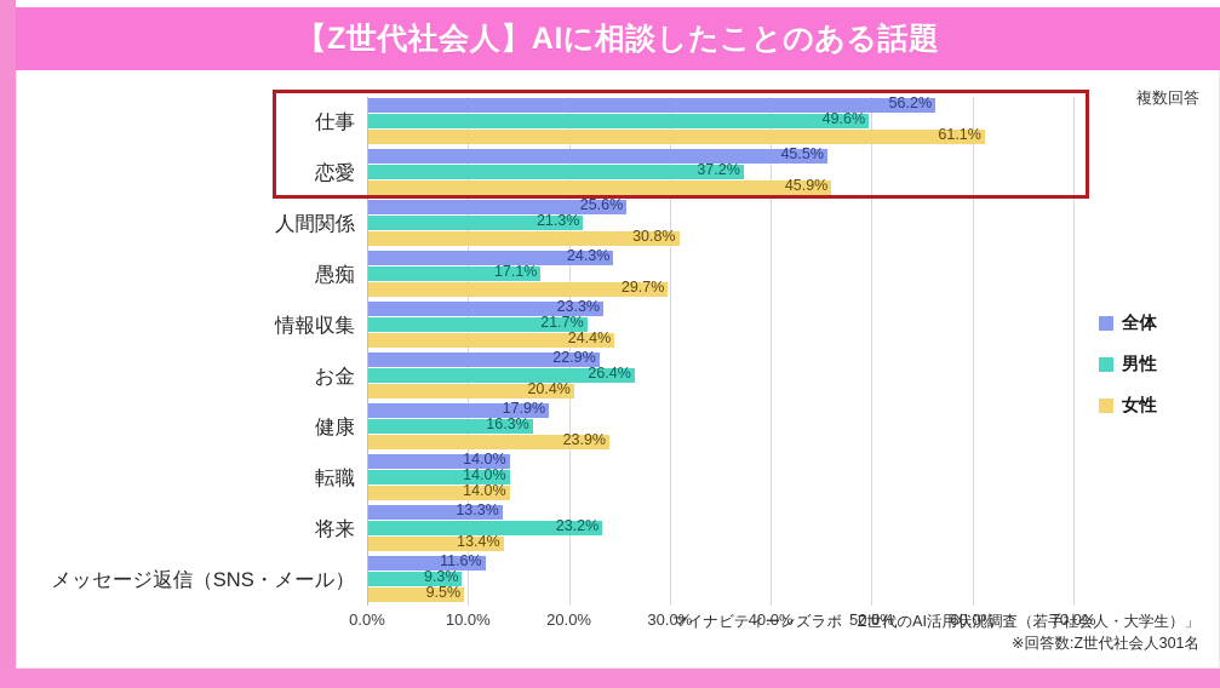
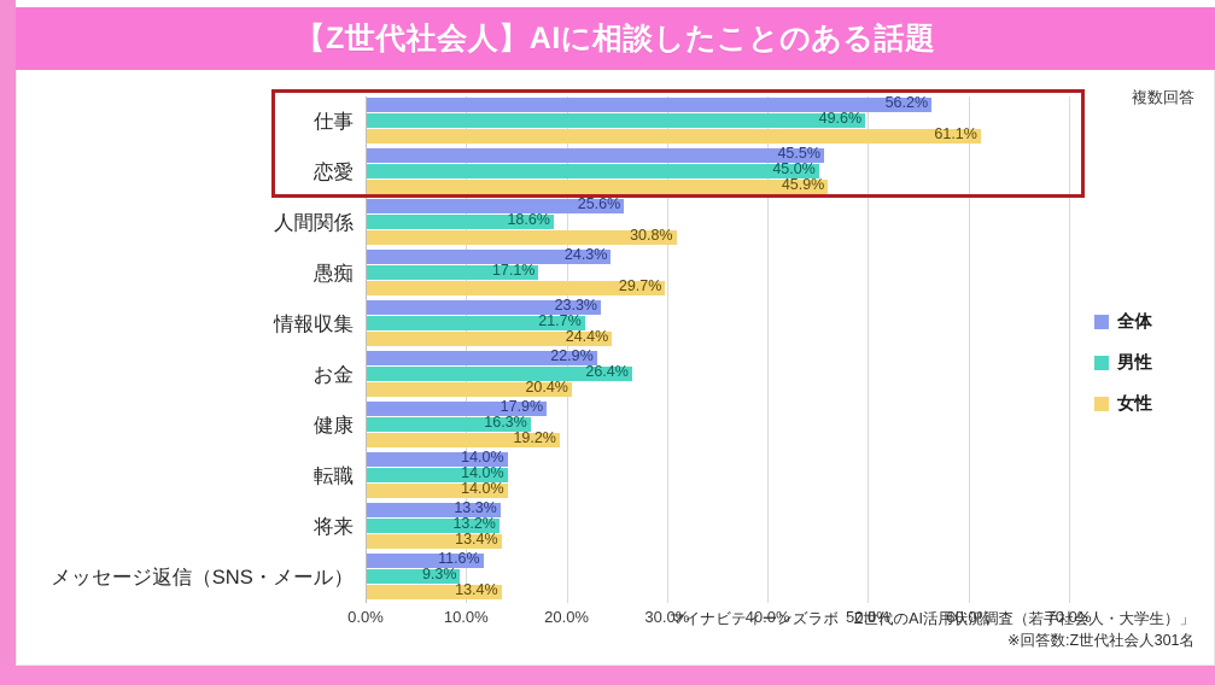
男性/恋愛: 37.2% -> 45.0%
男性/人間関係: 21.3% -> 18.6%
女性/健康: 23.9% -> 19.2%
男性/将来: 23.2% -> 13.2%
女性/メッセージ返信（SNS・メール）: 9.5% -> 13.4%
